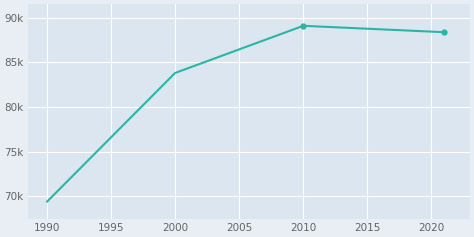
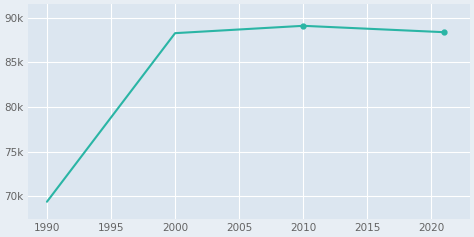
2000: 83.8k -> 88.3k
